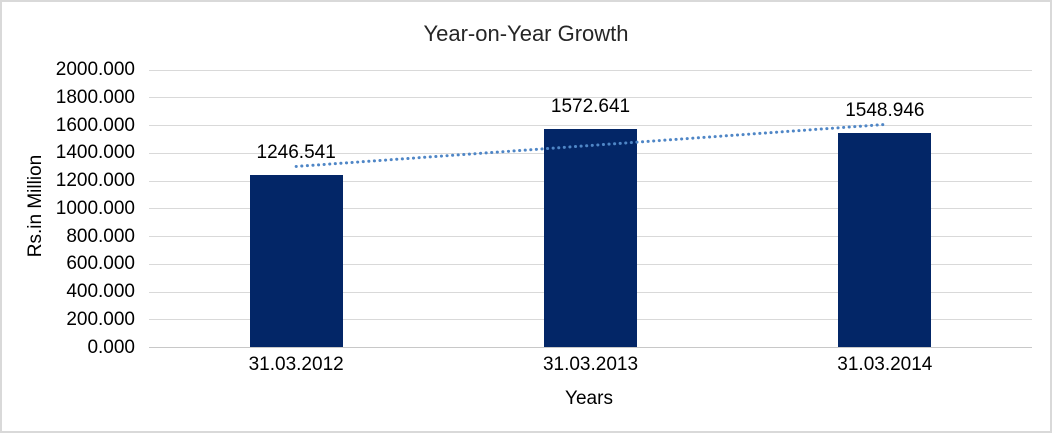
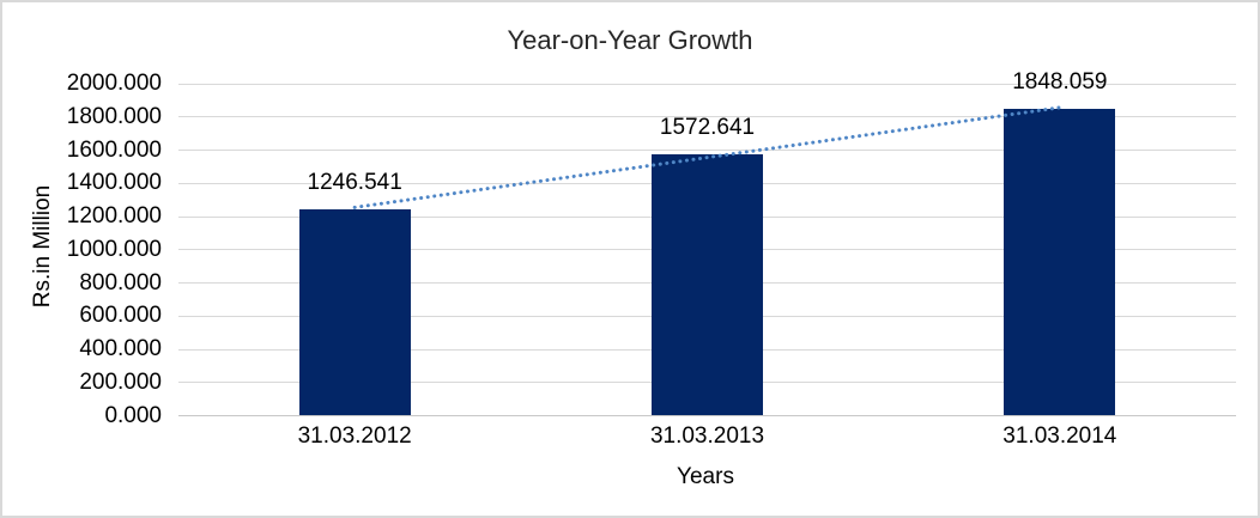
31.03.2014: 1548.946 -> 1848.059
